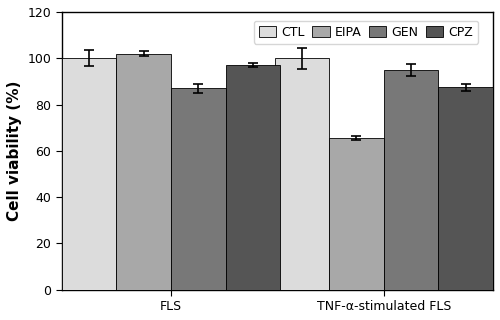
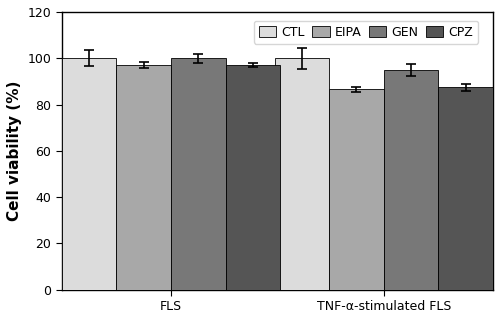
EIPA/FLS: 102.0 -> 97.0
GEN/FLS: 87 -> 100
EIPA/TNF-α-stimulated FLS: 65.5 -> 86.5
